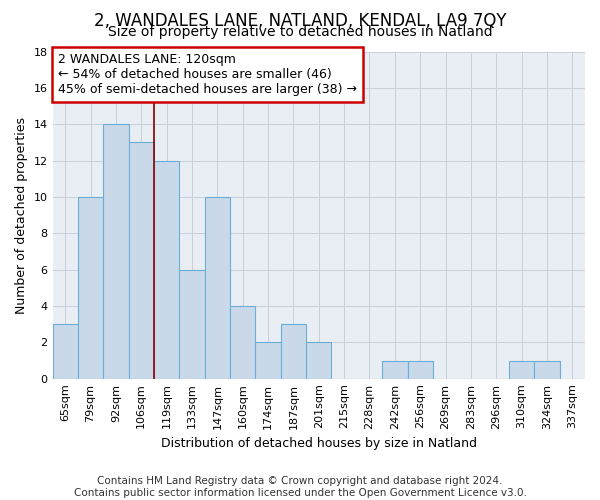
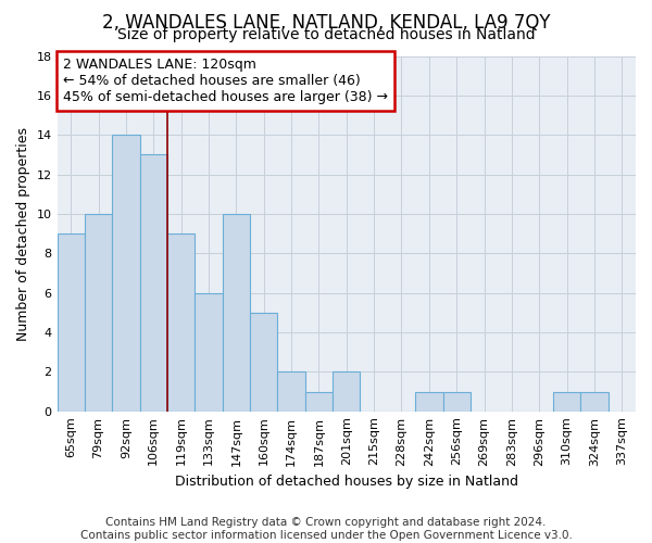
65sqm: 3 -> 9
119sqm: 12 -> 9
160sqm: 4 -> 5
187sqm: 3 -> 1
